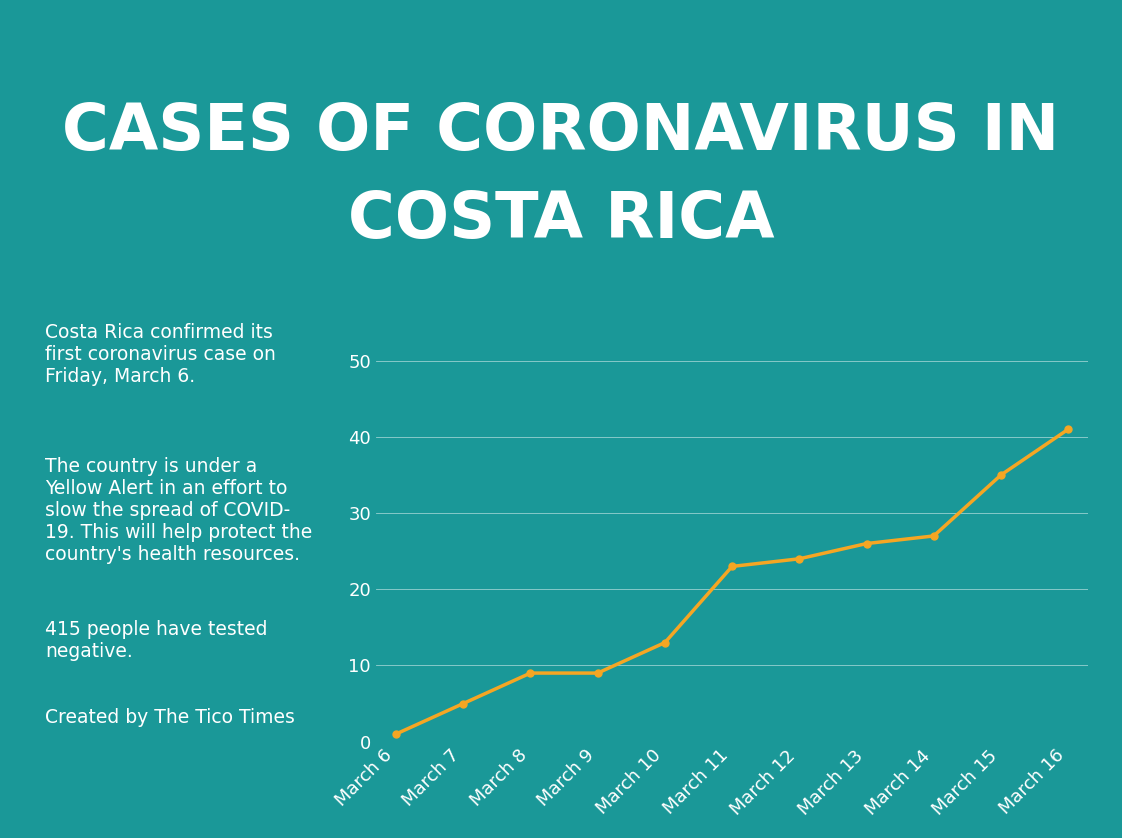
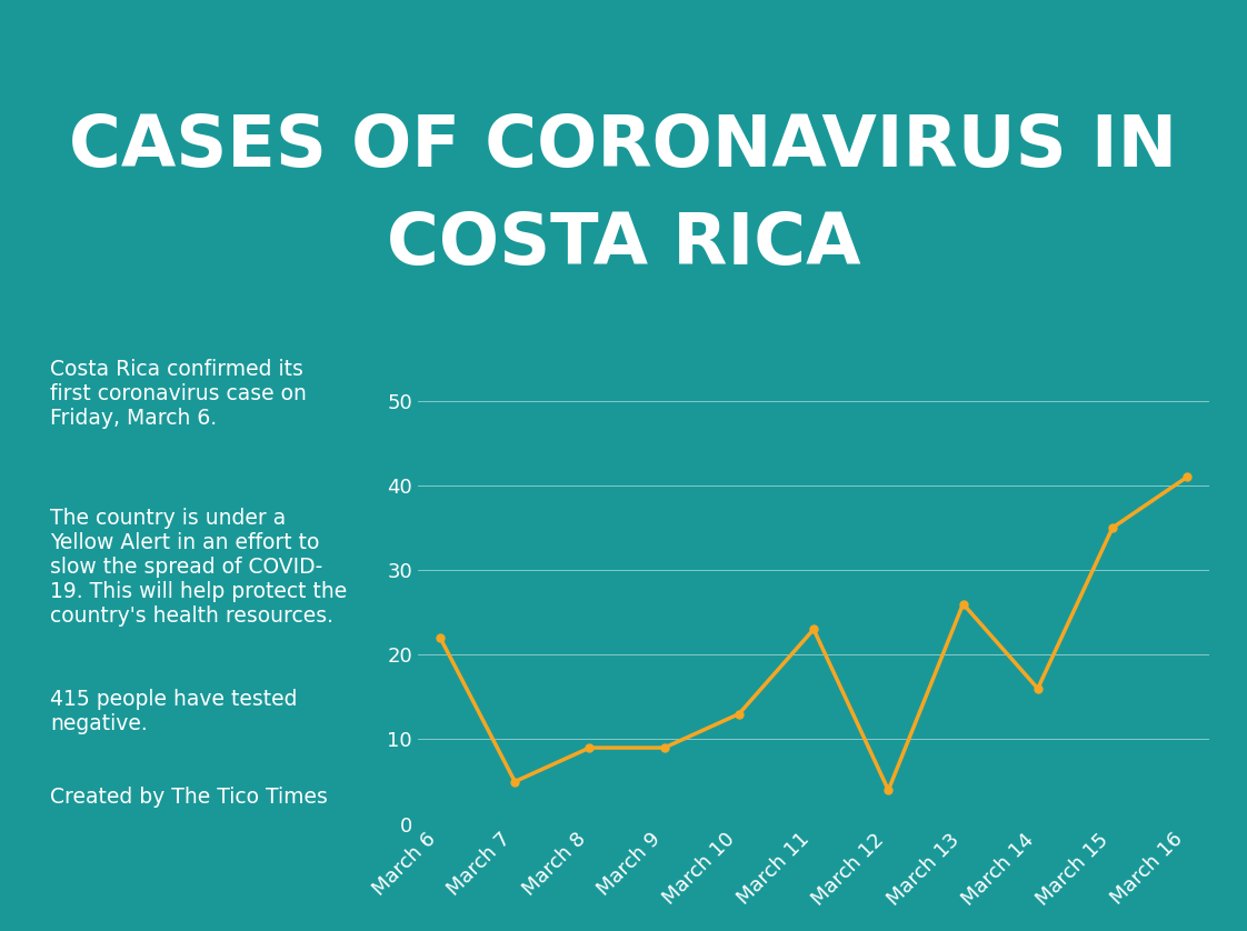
March 6: 1 -> 22
March 12: 24 -> 4
March 14: 27 -> 16
